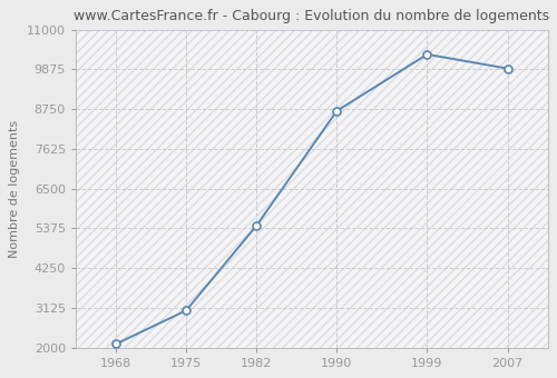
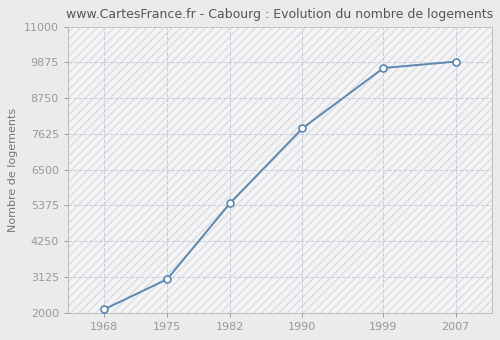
1990: 8700 -> 7800
1999: 10300 -> 9700
